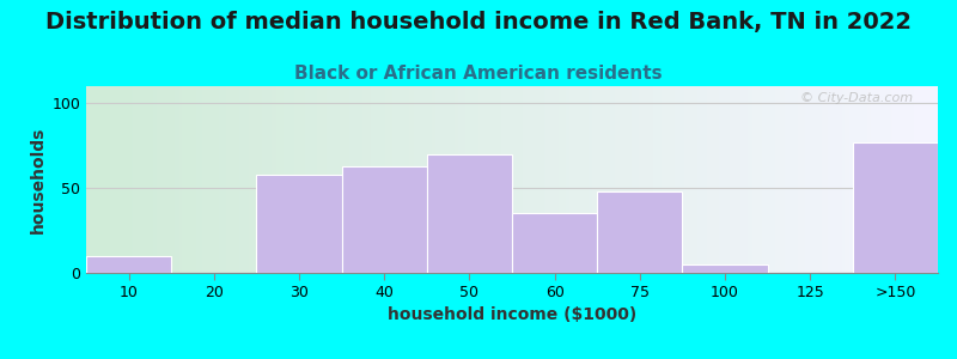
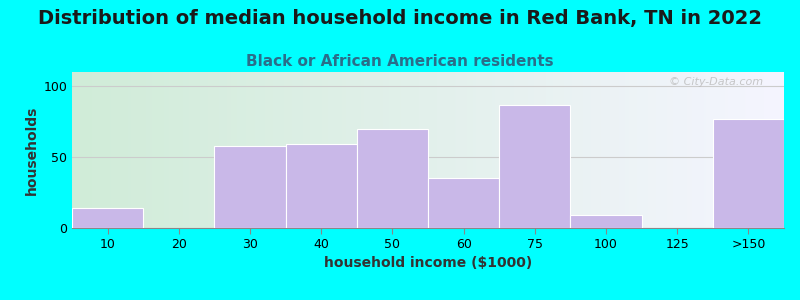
10: 10 -> 14
40: 63 -> 59
75: 48 -> 87
100: 5 -> 9
